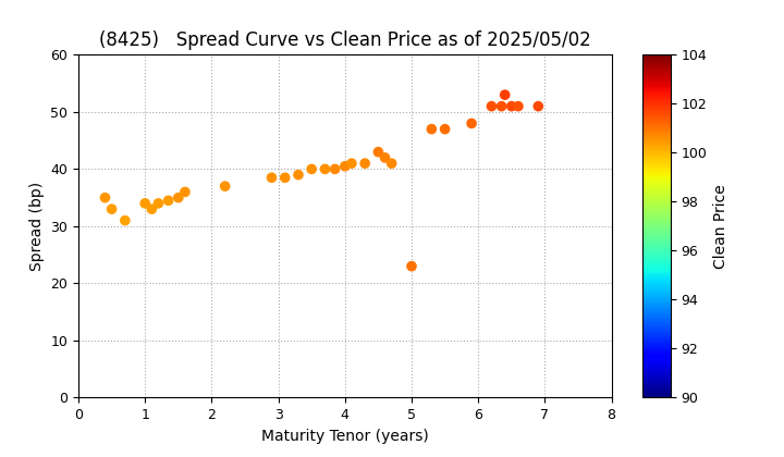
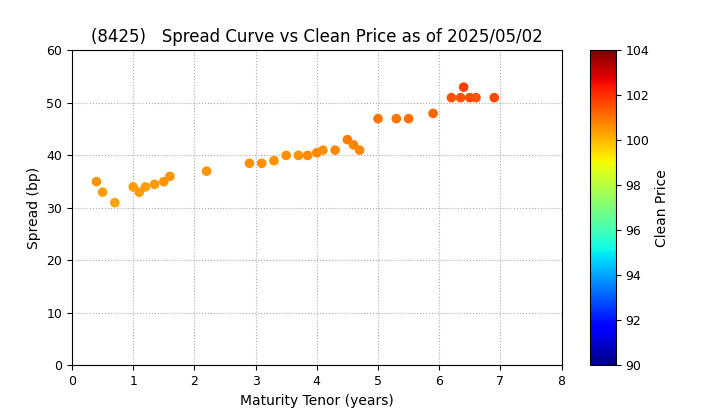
5: 23.0 -> 47.0
